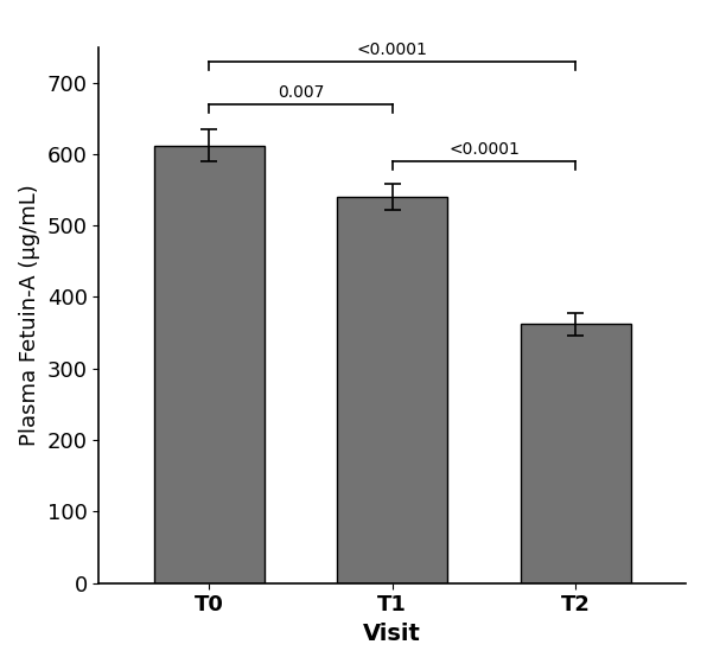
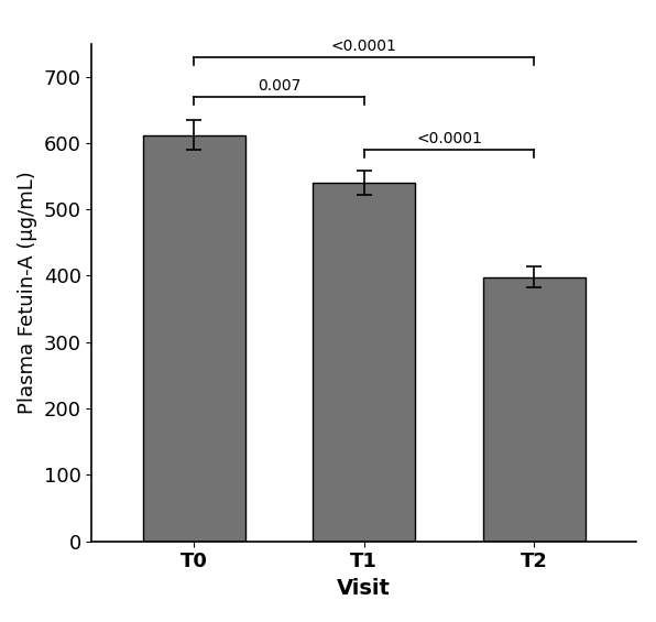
T2: 362 -> 398
